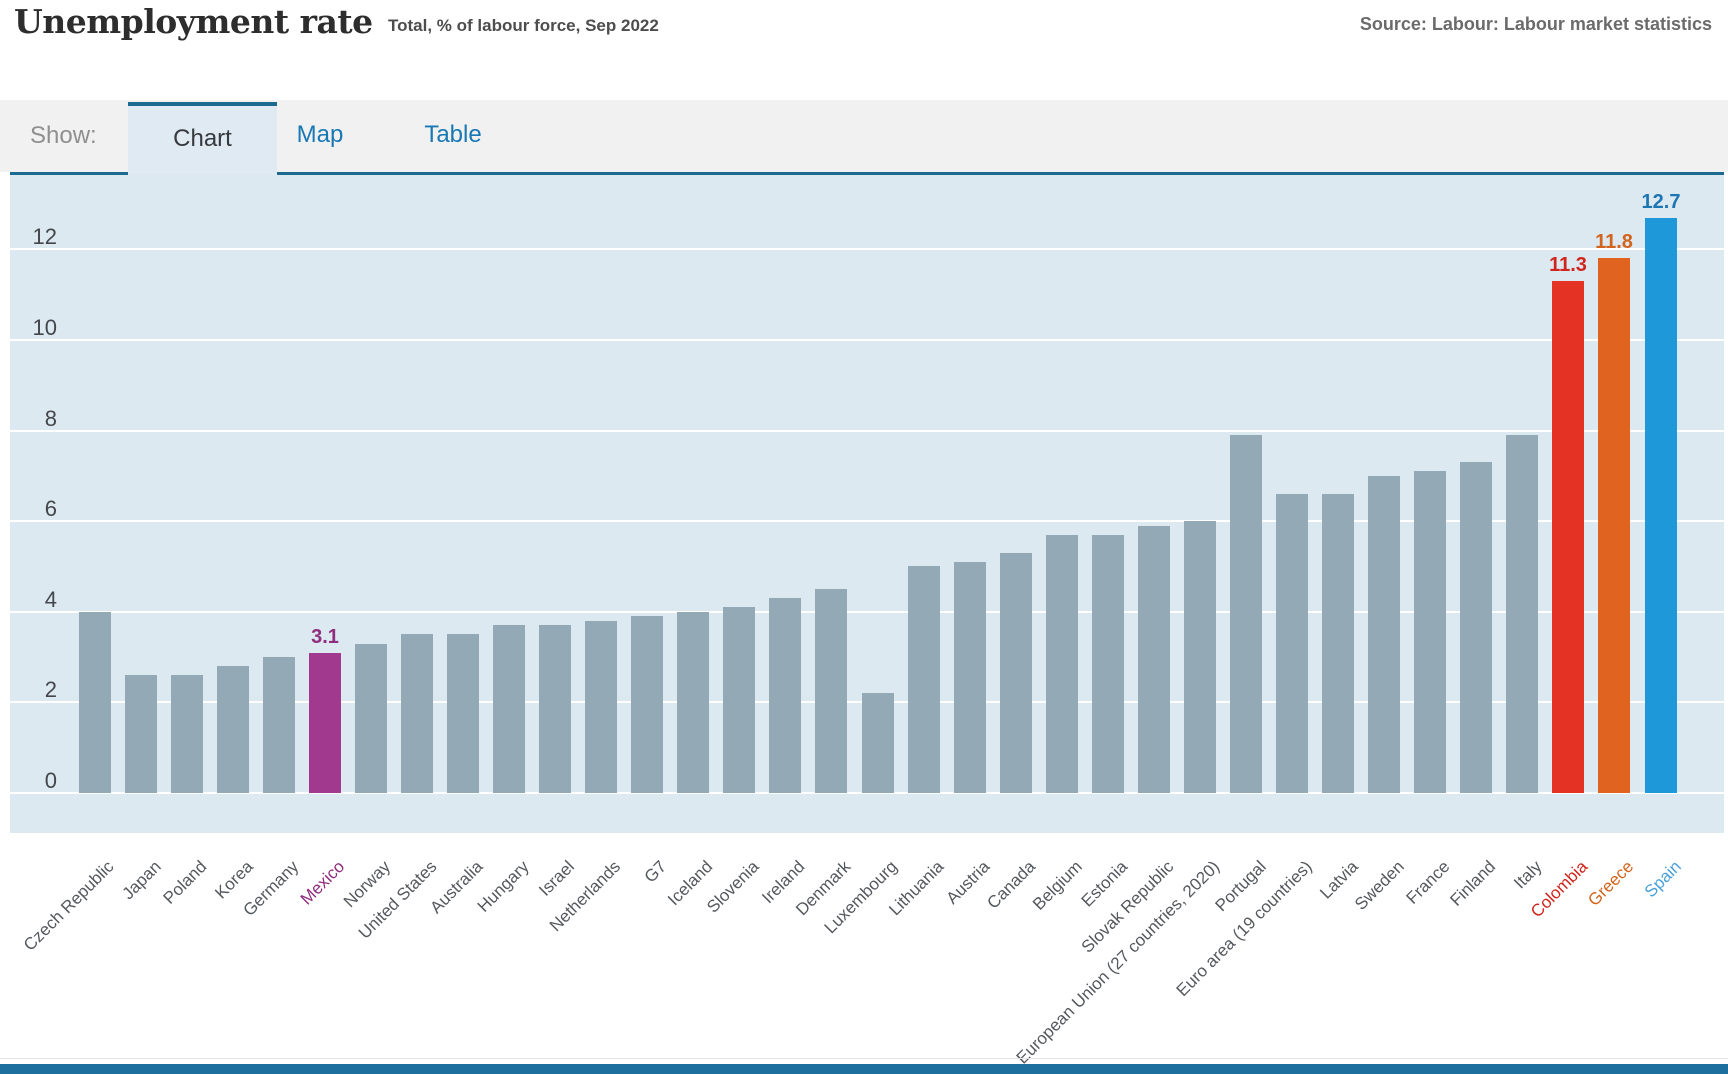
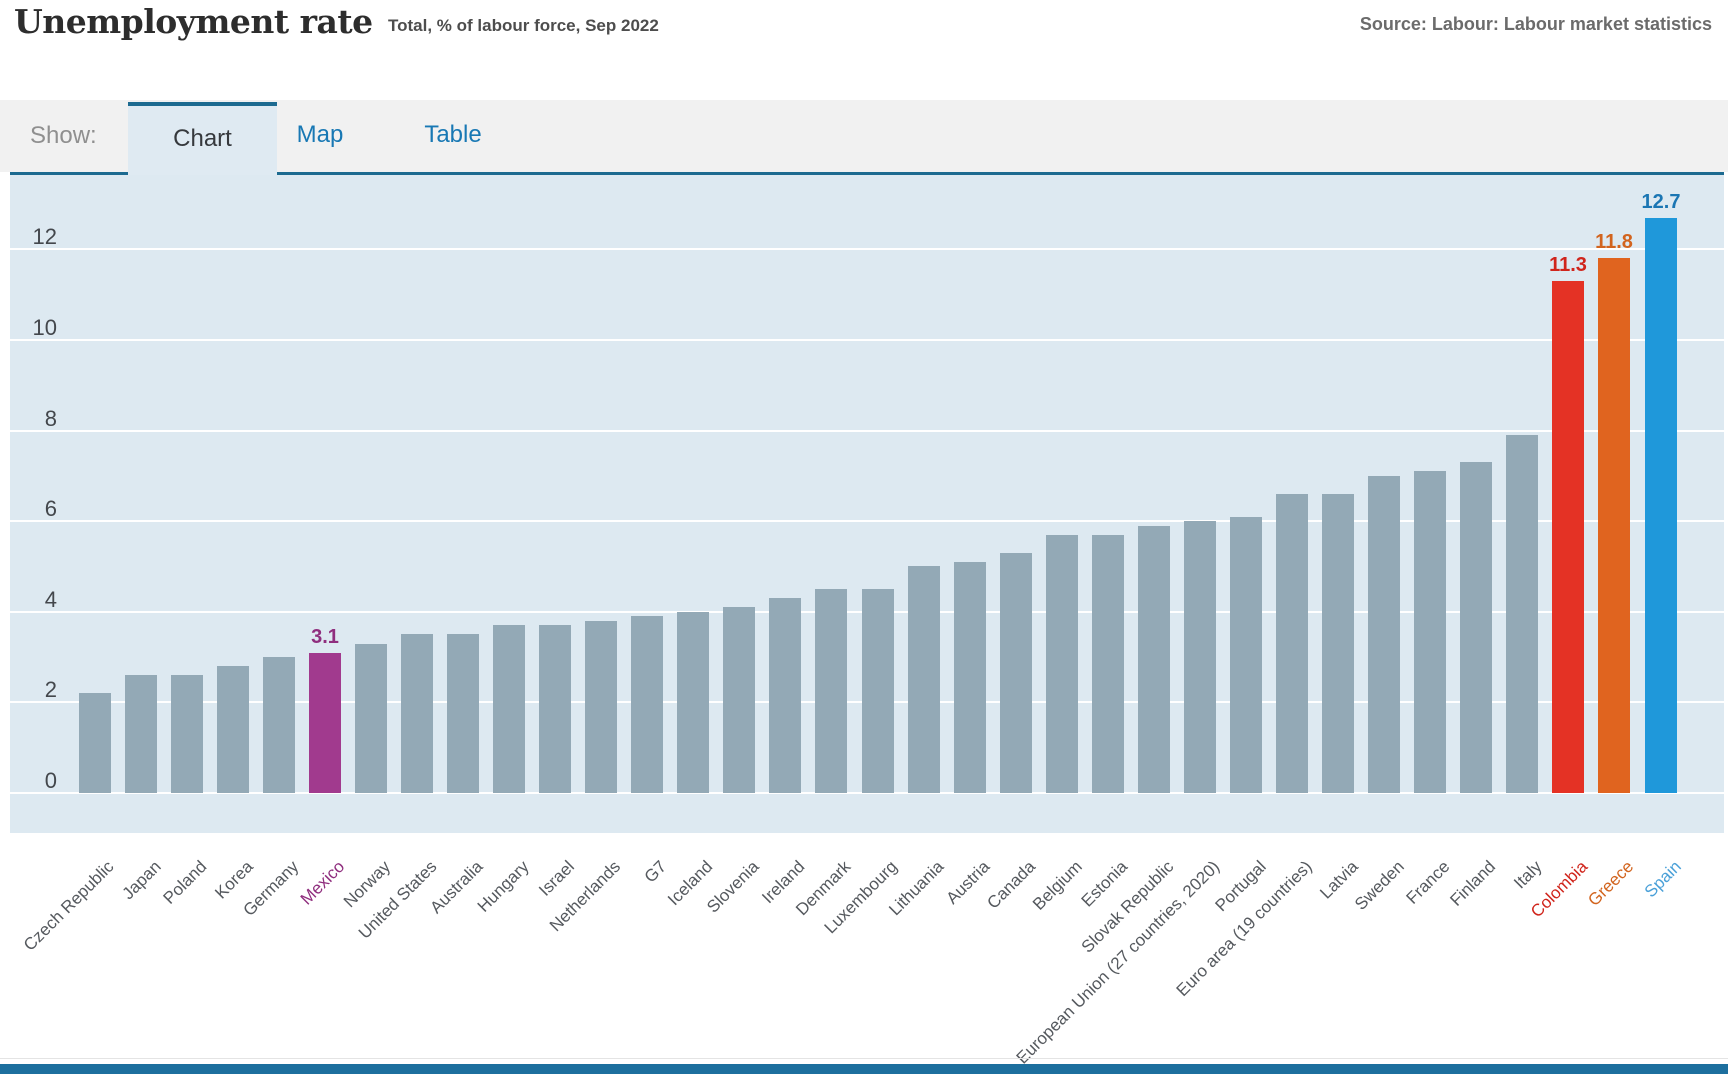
Czech Republic: 4.0 -> 2.2
Luxembourg: 2.2 -> 4.5
Portugal: 7.9 -> 6.1
